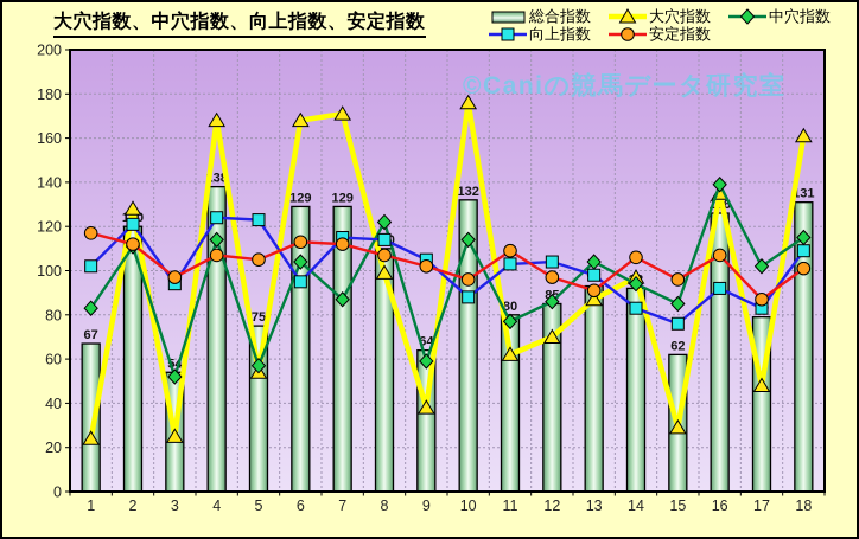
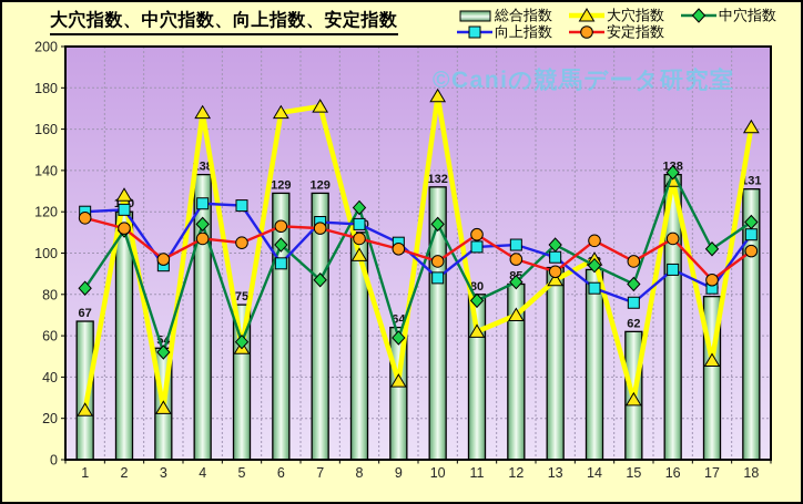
向上指数/1: 102 -> 120
総合指数/16: 126 -> 138
